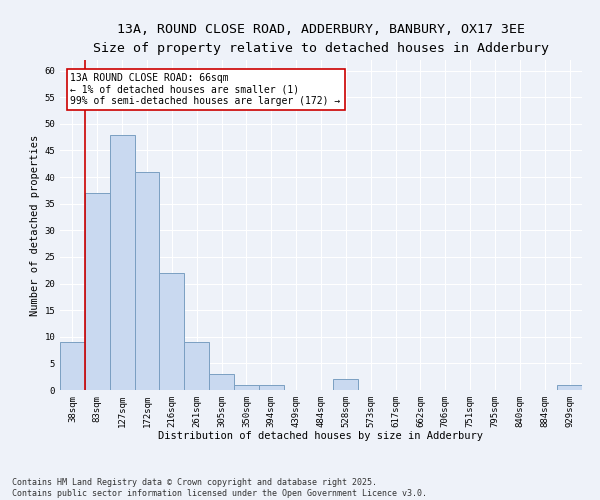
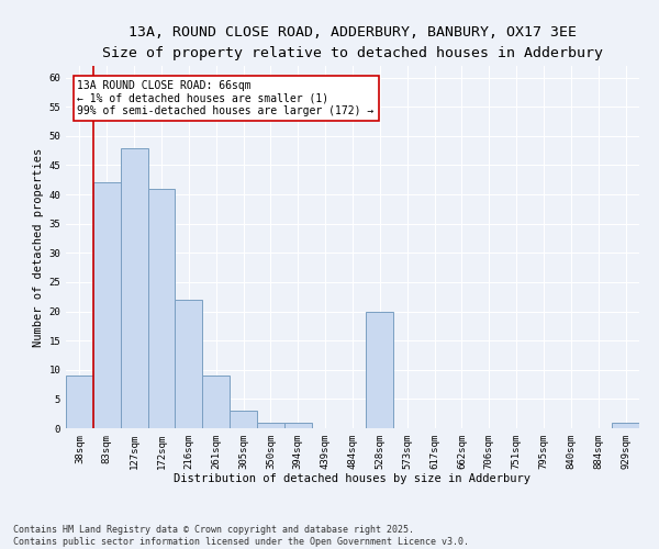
83sqm: 37 -> 42
528sqm: 2 -> 20
